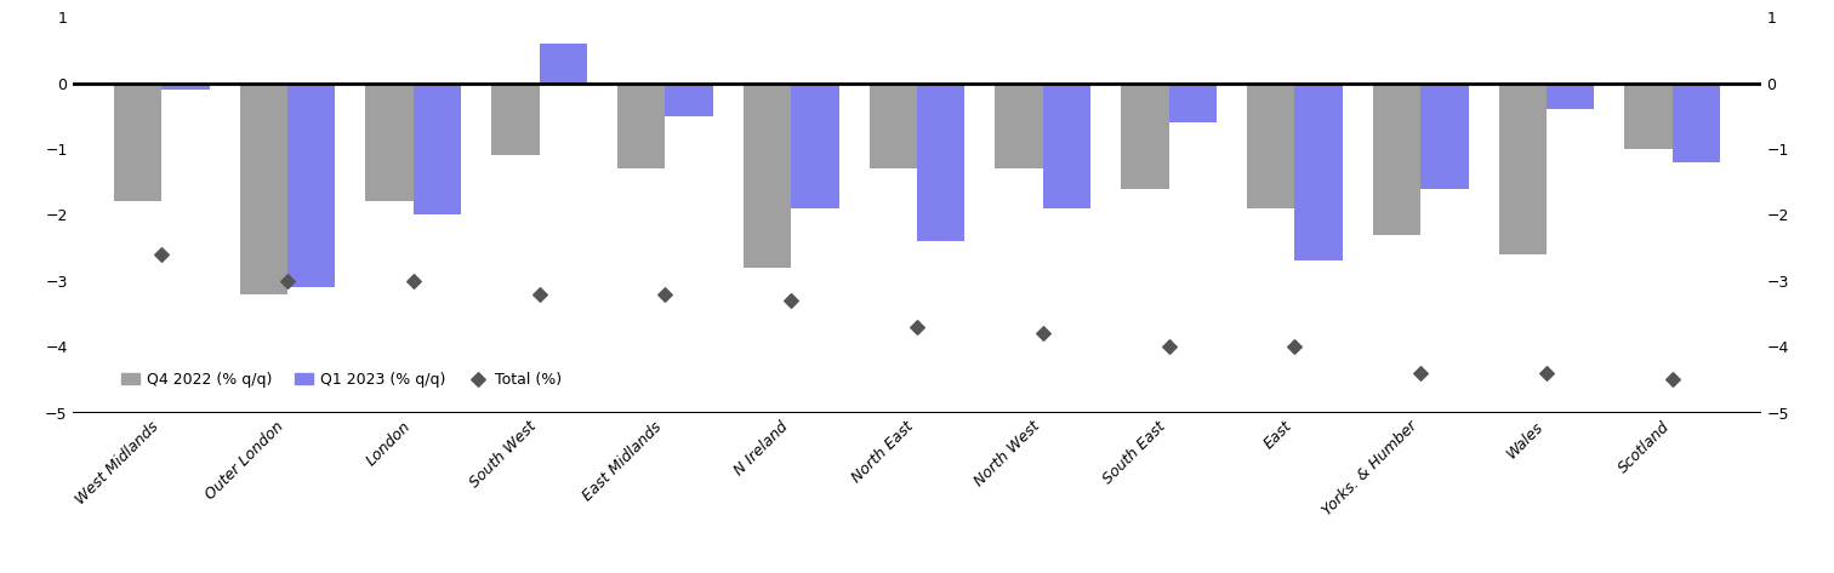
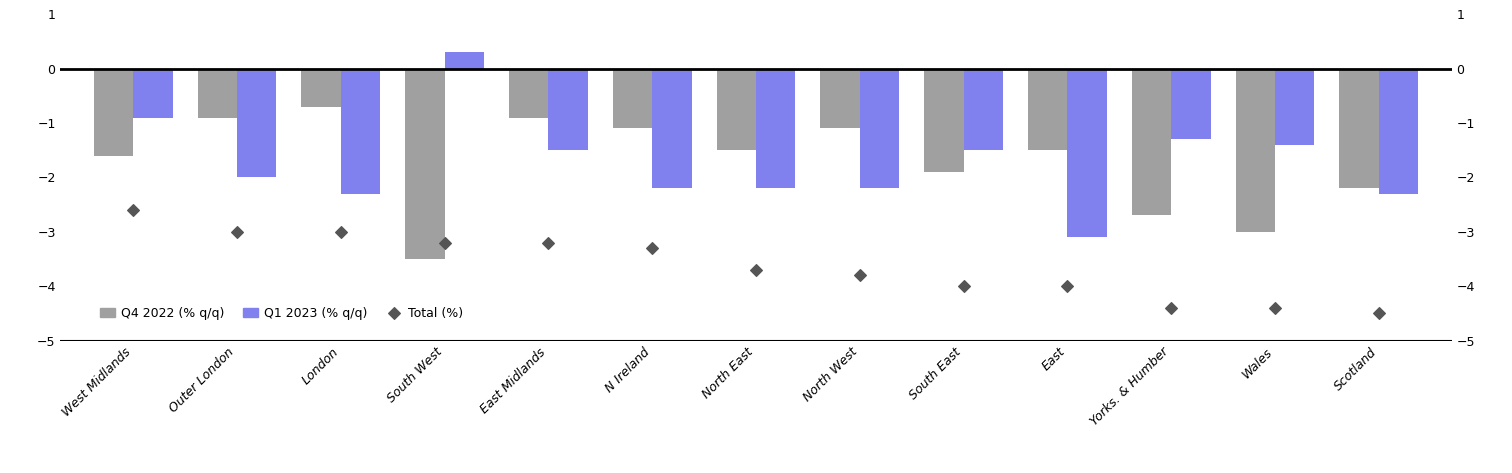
Q4 2022 (% q/q)/West Midlands: -1.8 -> -1.6
Q1 2023 (% q/q)/West Midlands: -0.1 -> -0.9
Q4 2022 (% q/q)/Outer London: -3.2 -> -0.9
Q1 2023 (% q/q)/Outer London: -3.1 -> -2.0
Q4 2022 (% q/q)/London: -1.8 -> -0.7
Q1 2023 (% q/q)/London: -2.0 -> -2.3
Q4 2022 (% q/q)/South West: -1.1 -> -3.5
Q1 2023 (% q/q)/South West: 0.6 -> 0.3
Q4 2022 (% q/q)/East Midlands: -1.3 -> -0.9
Q1 2023 (% q/q)/East Midlands: -0.5 -> -1.5
Q4 2022 (% q/q)/N Ireland: -2.8 -> -1.1
Q1 2023 (% q/q)/N Ireland: -1.9 -> -2.2
Q4 2022 (% q/q)/North East: -1.3 -> -1.5
Q1 2023 (% q/q)/North East: -2.4 -> -2.2
Q4 2022 (% q/q)/North West: -1.3 -> -1.1
Q1 2023 (% q/q)/North West: -1.9 -> -2.2
Q4 2022 (% q/q)/South East: -1.6 -> -1.9
Q1 2023 (% q/q)/South East: -0.6 -> -1.5
Q4 2022 (% q/q)/East: -1.9 -> -1.5
Q1 2023 (% q/q)/East: -2.7 -> -3.1
Q4 2022 (% q/q)/Yorks. & Humber: -2.3 -> -2.7
Q1 2023 (% q/q)/Yorks. & Humber: -1.6 -> -1.3
Q4 2022 (% q/q)/Wales: -2.6 -> -3.0
Q1 2023 (% q/q)/Wales: -0.4 -> -1.4
Q4 2022 (% q/q)/Scotland: -1.0 -> -2.2
Q1 2023 (% q/q)/Scotland: -1.2 -> -2.3
